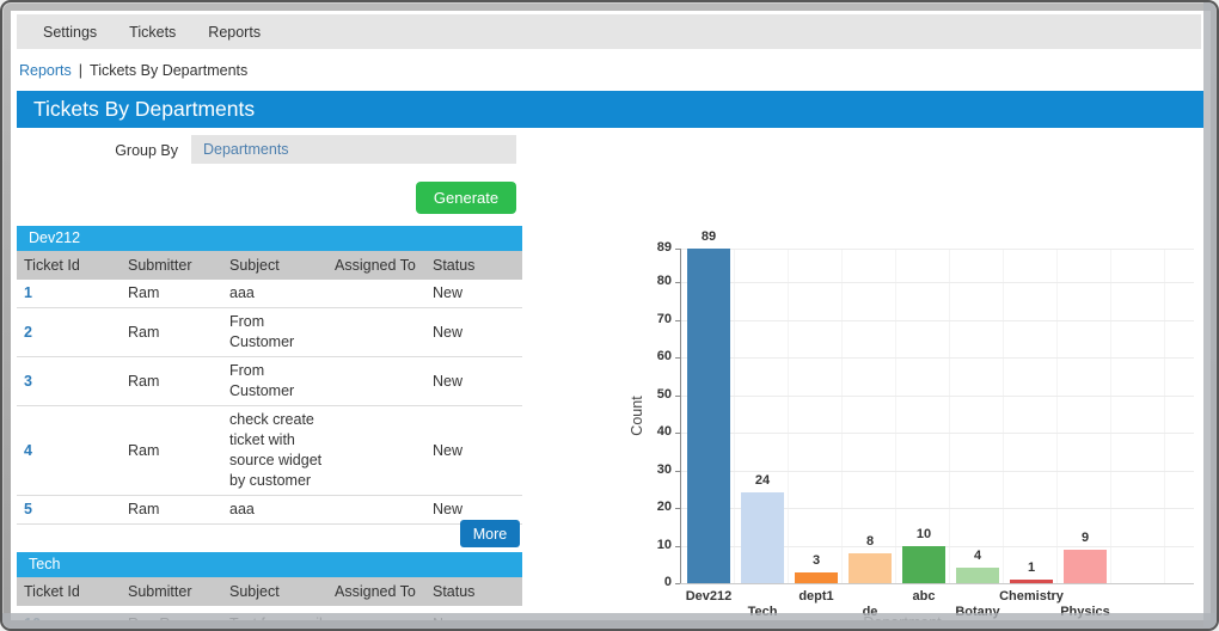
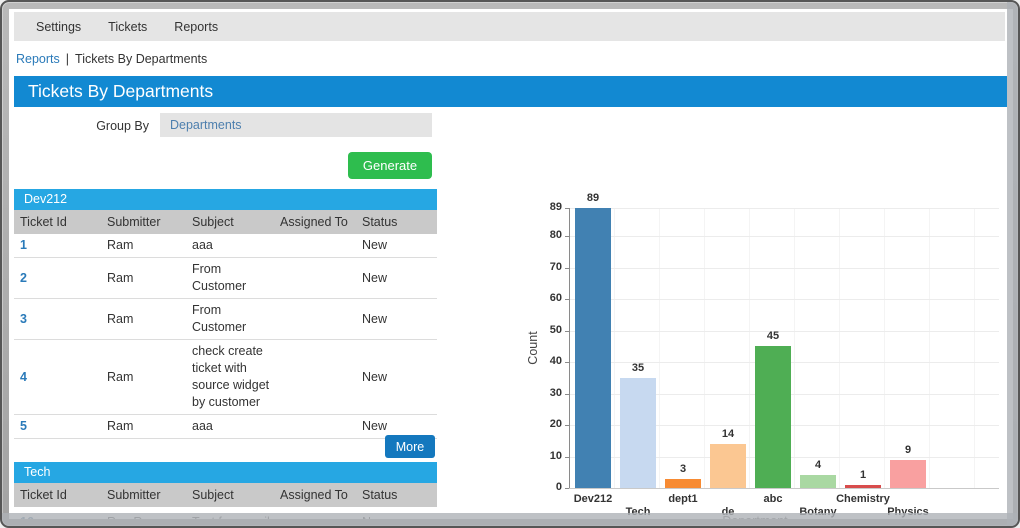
Tech: 24 -> 35
de: 8 -> 14
abc: 10 -> 45
